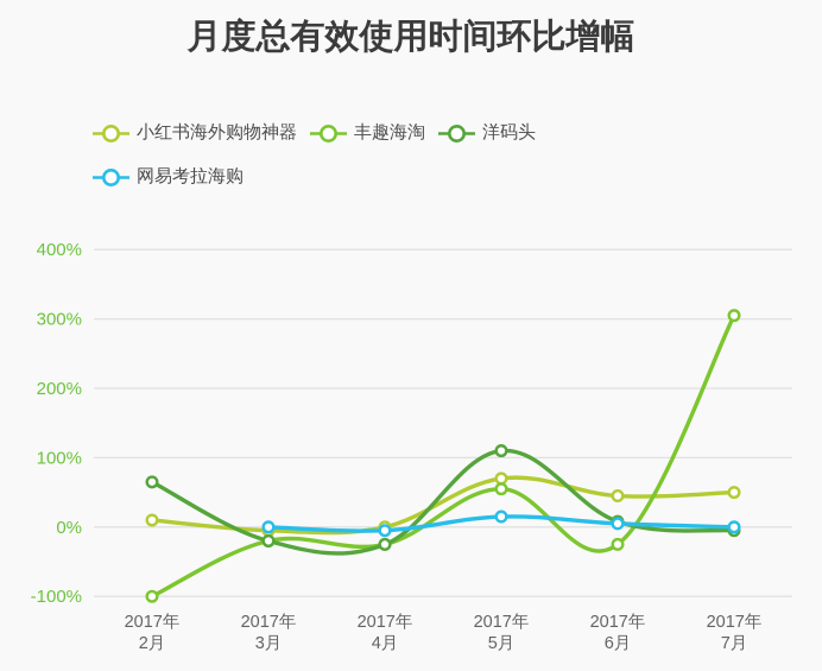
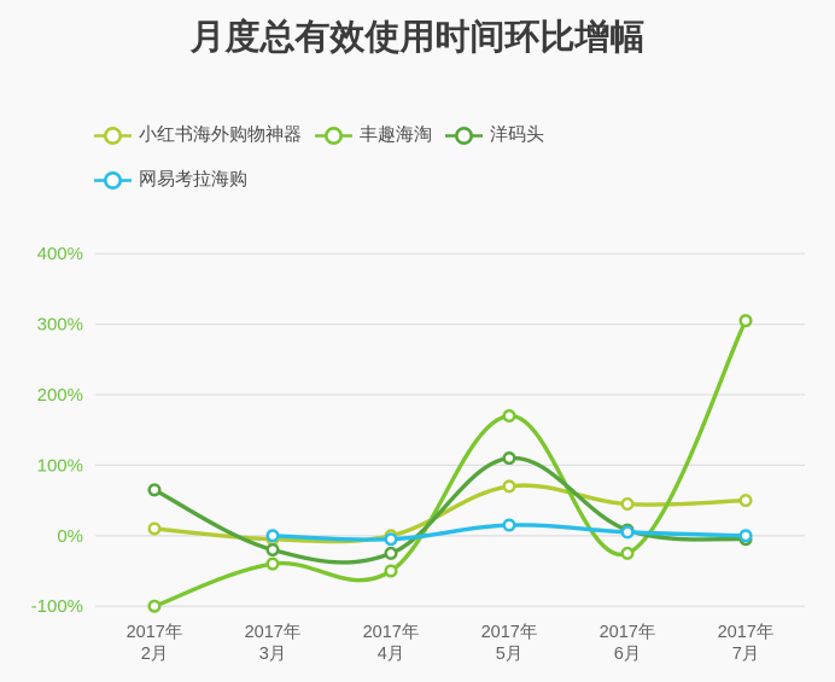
丰趣海淘/2017年3月: -20% -> -40%
丰趣海淘/2017年4月: -20% -> -50%
丰趣海淘/2017年5月: 60% -> 170%
